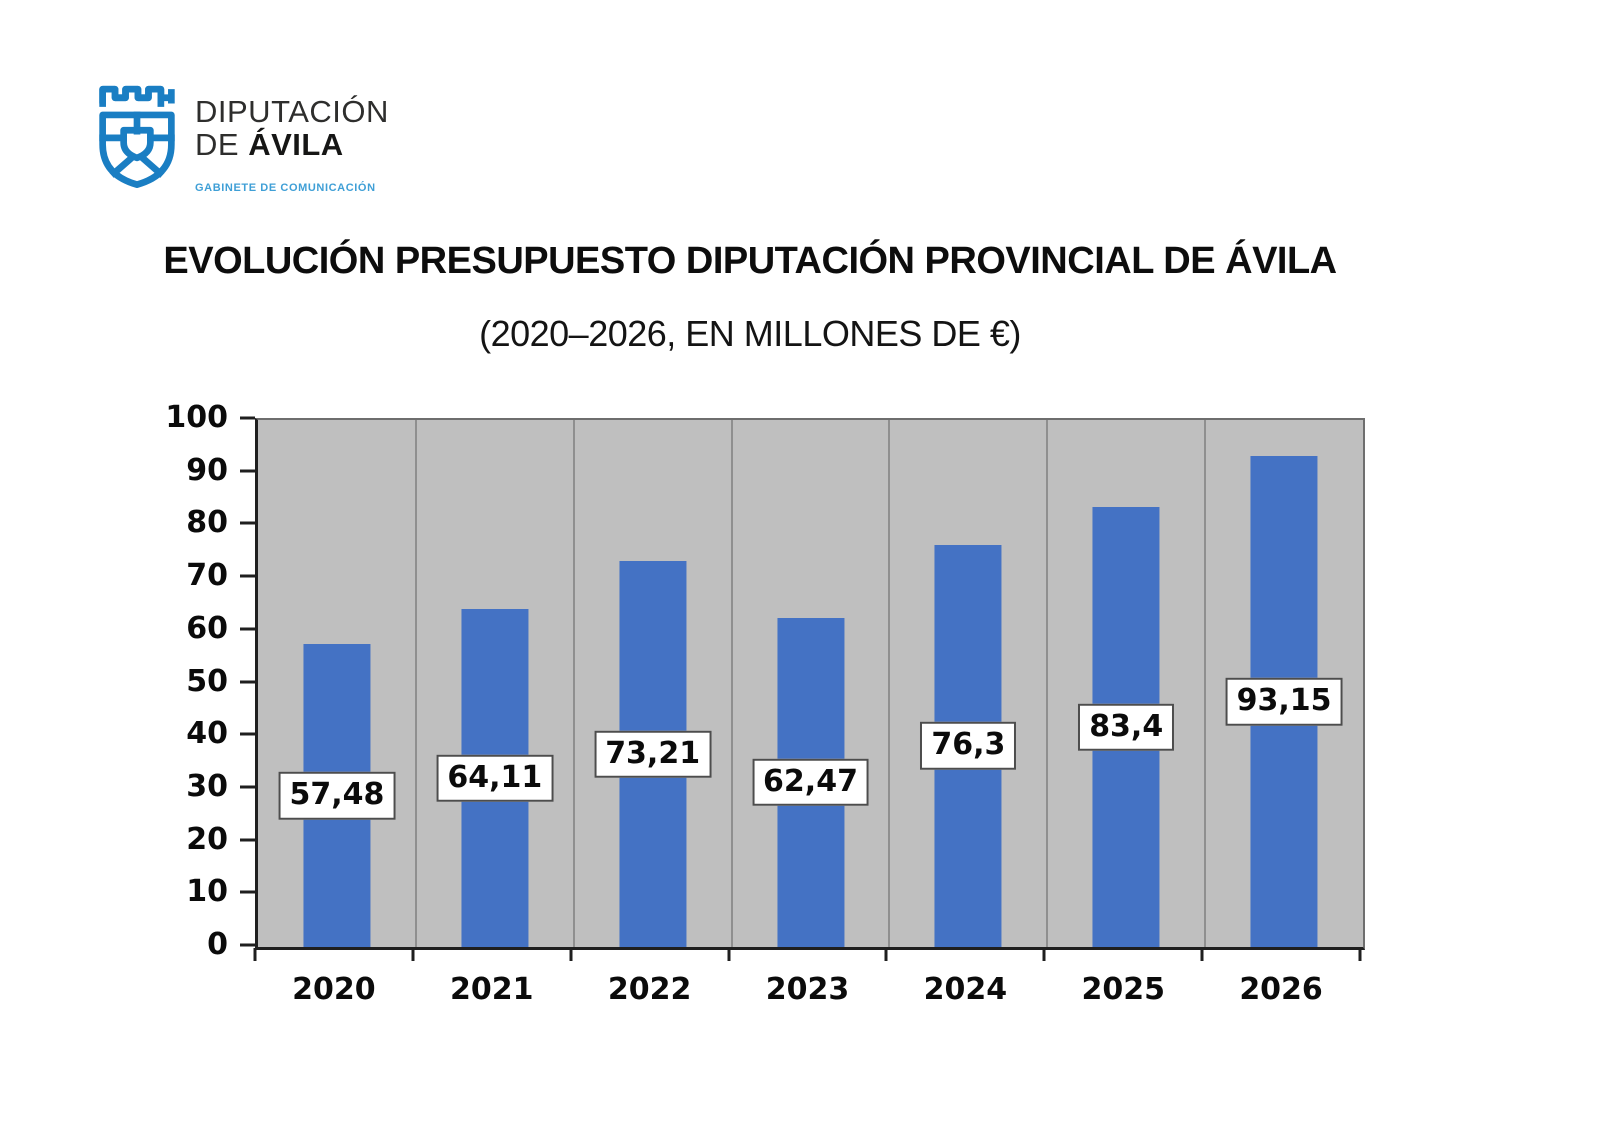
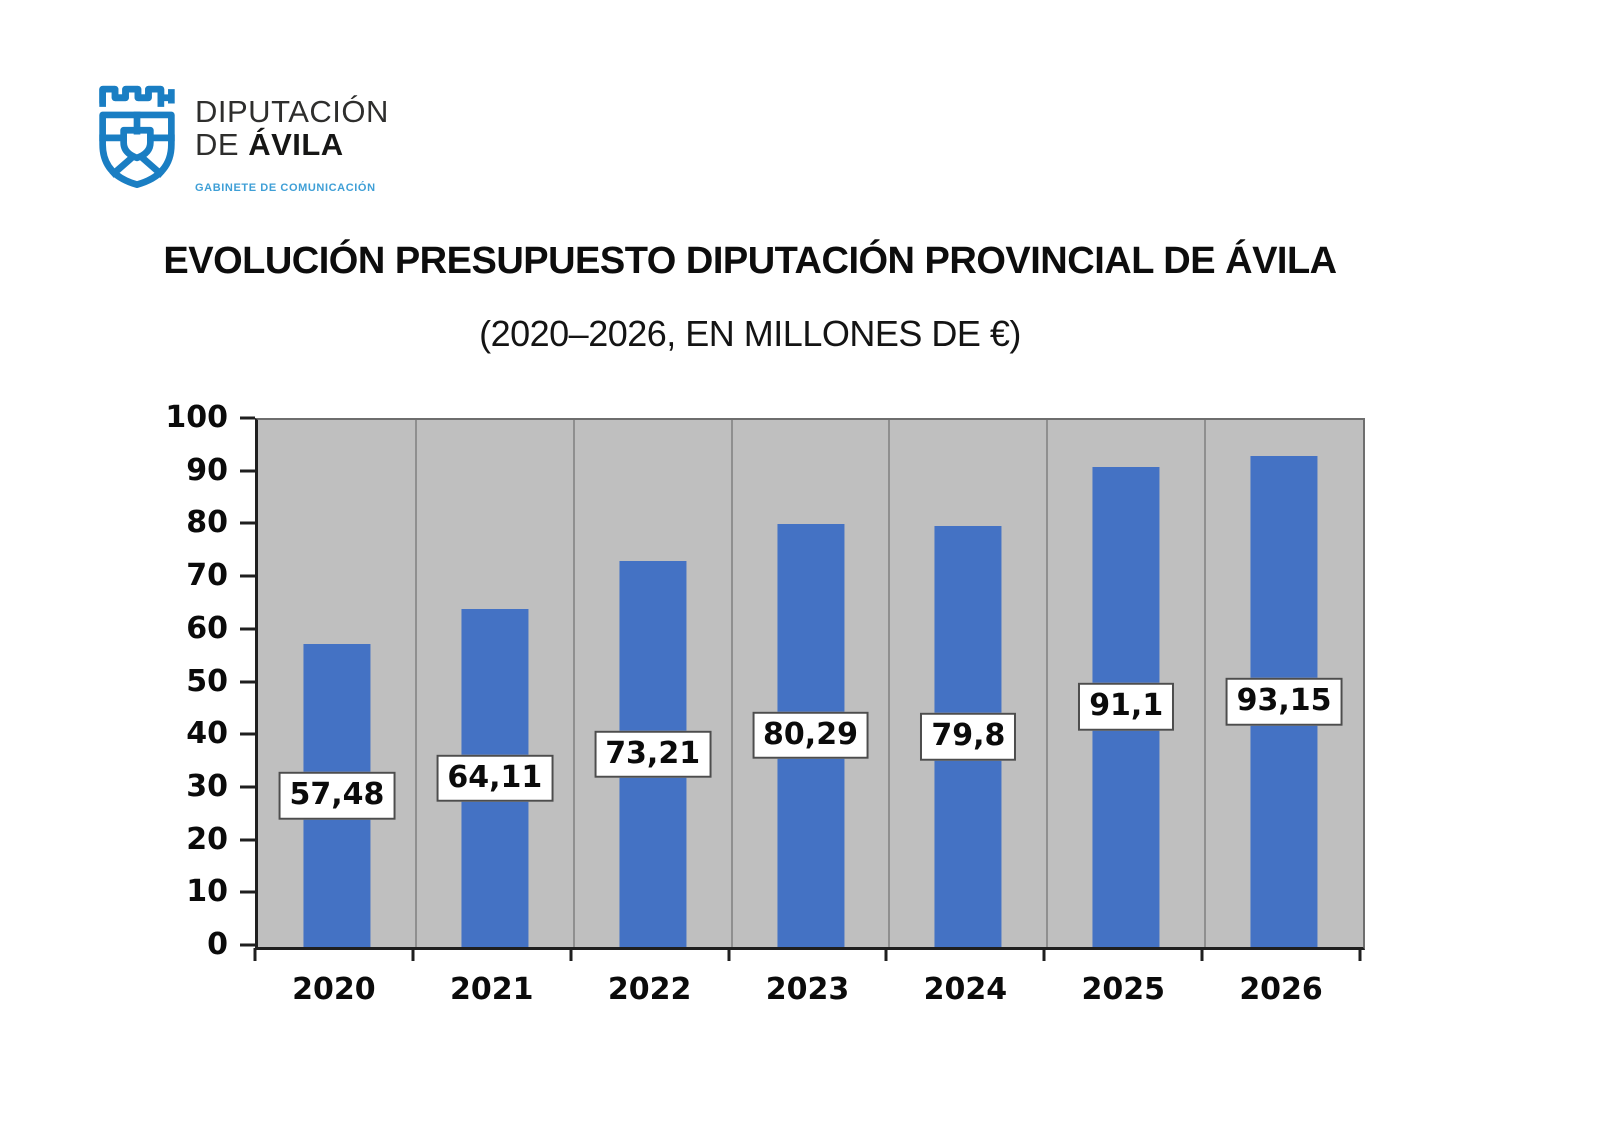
2023: 62,47 -> 80,29
2024: 76,3 -> 79,8
2025: 83,4 -> 91,1
